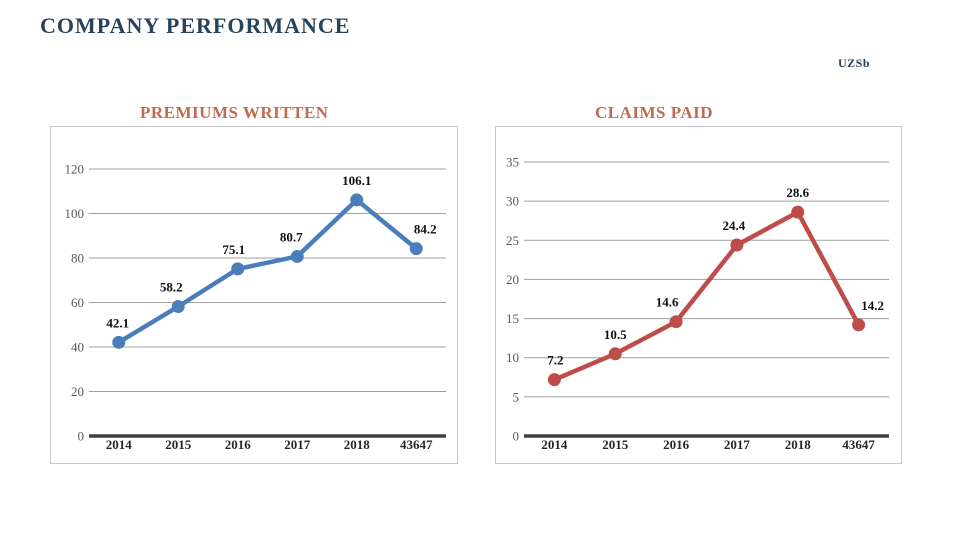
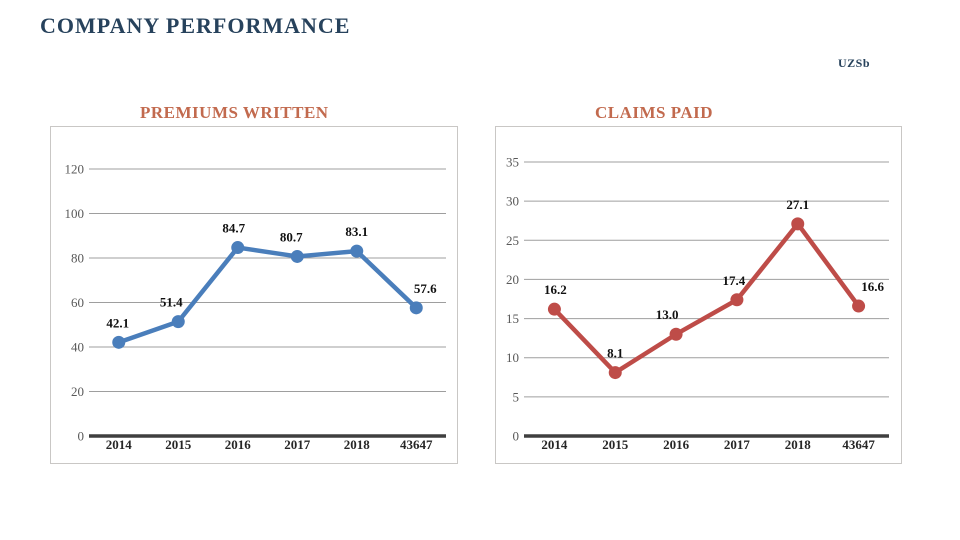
PREMIUMS WRITTEN/2015: 58.2 -> 51.4
PREMIUMS WRITTEN/2016: 75.1 -> 84.7
PREMIUMS WRITTEN/2018: 106.1 -> 83.1
PREMIUMS WRITTEN/43647: 84.2 -> 57.6
CLAIMS PAID/2014: 7.2 -> 16.2
CLAIMS PAID/2015: 10.5 -> 8.1
CLAIMS PAID/2016: 14.6 -> 13.0
CLAIMS PAID/2017: 24.4 -> 17.4
CLAIMS PAID/2018: 28.6 -> 27.1
CLAIMS PAID/43647: 14.2 -> 16.6
